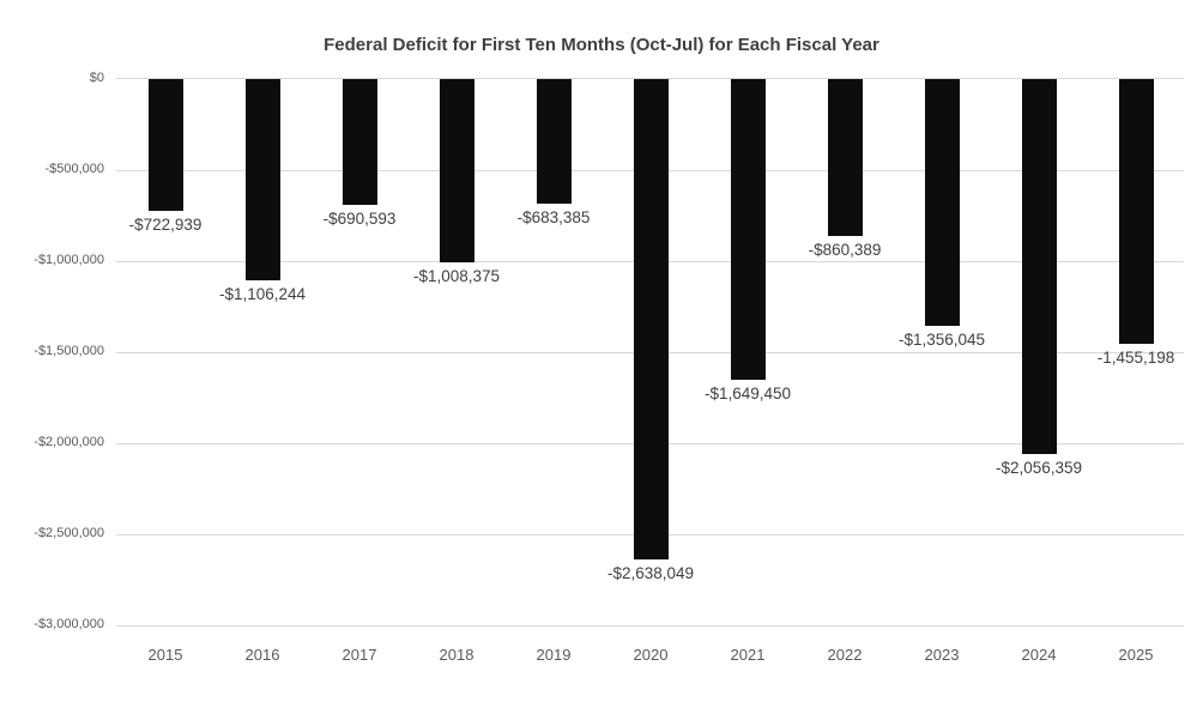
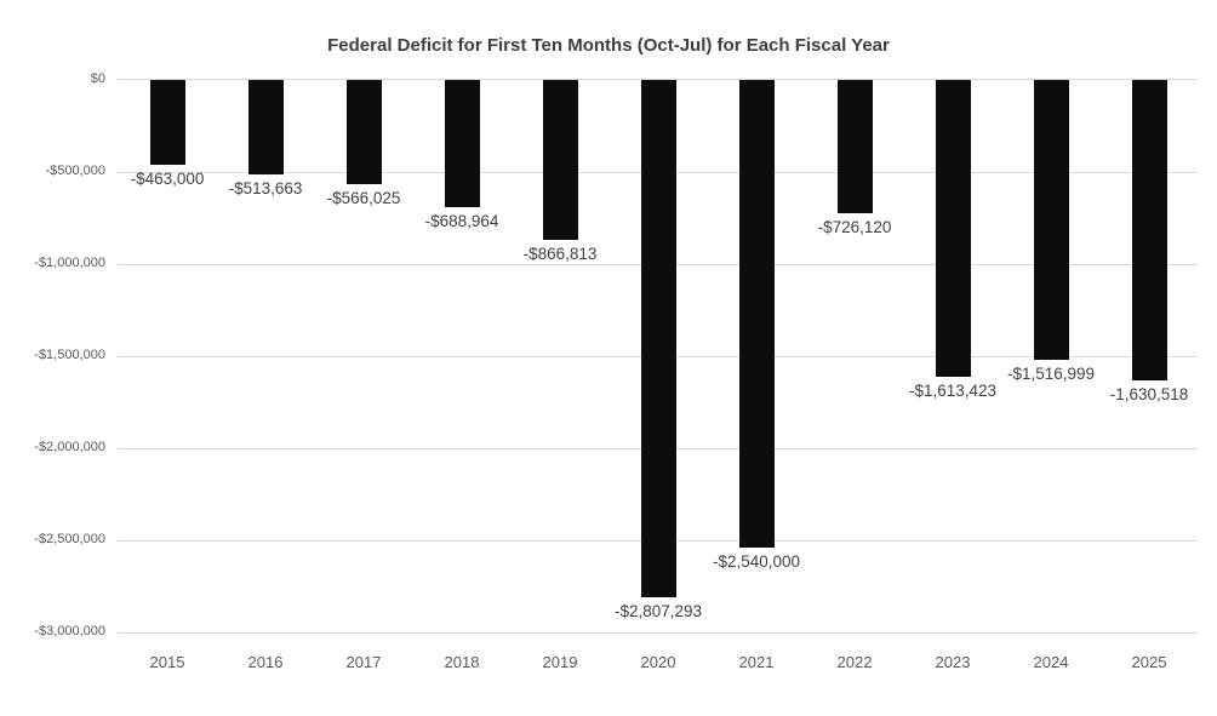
2015: -$722,939 -> -$463,000
2016: -$1,106,244 -> -$513,663
2017: -$690,593 -> -$566,025
2018: -$1,008,375 -> -$688,964
2019: -$683,385 -> -$866,813
2020: -$2,638,049 -> -$2,807,293
2021: -$1,649,450 -> -$2,540,000
2022: -$860,389 -> -$726,120
2023: -$1,356,045 -> -$1,613,423
2024: -$2,056,359 -> -$1,516,999
2025: -1,455,198 -> -1,630,518
